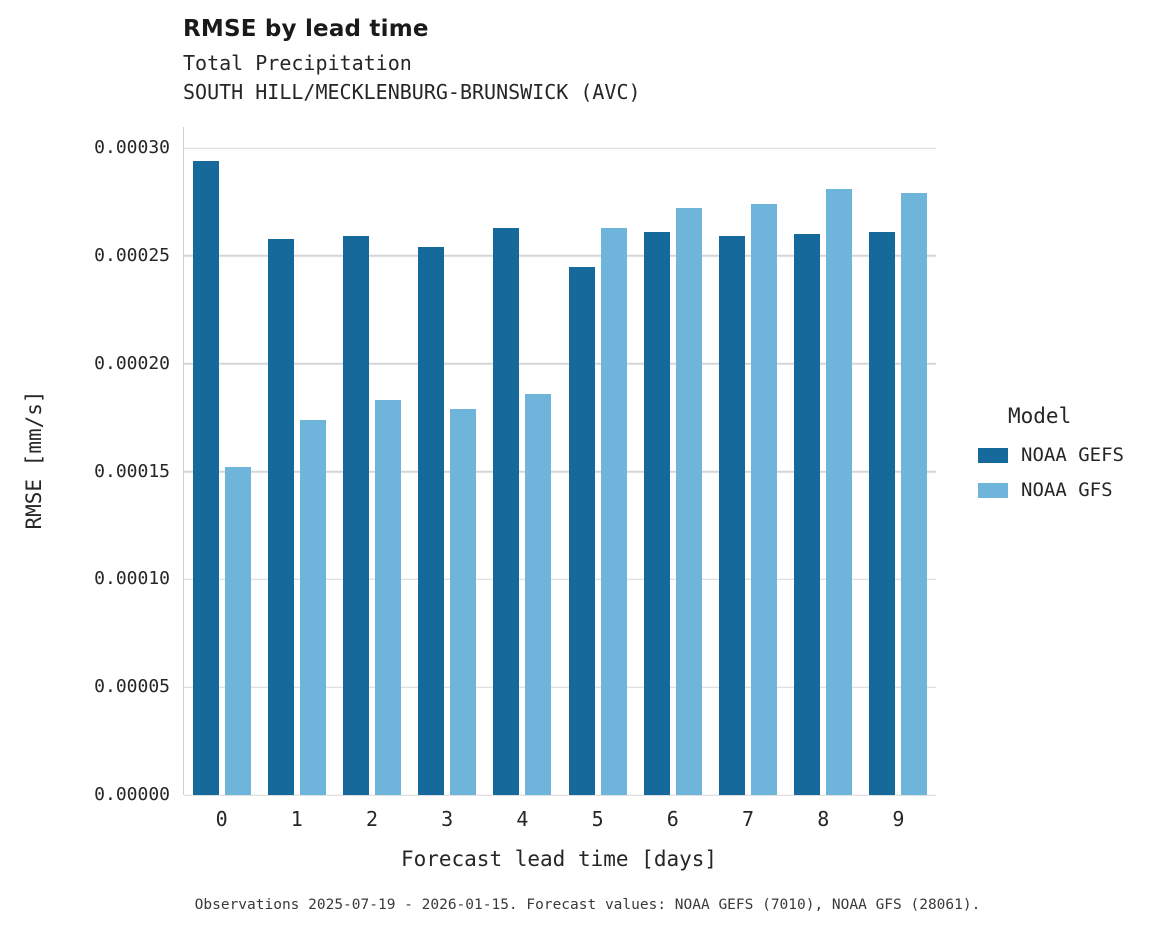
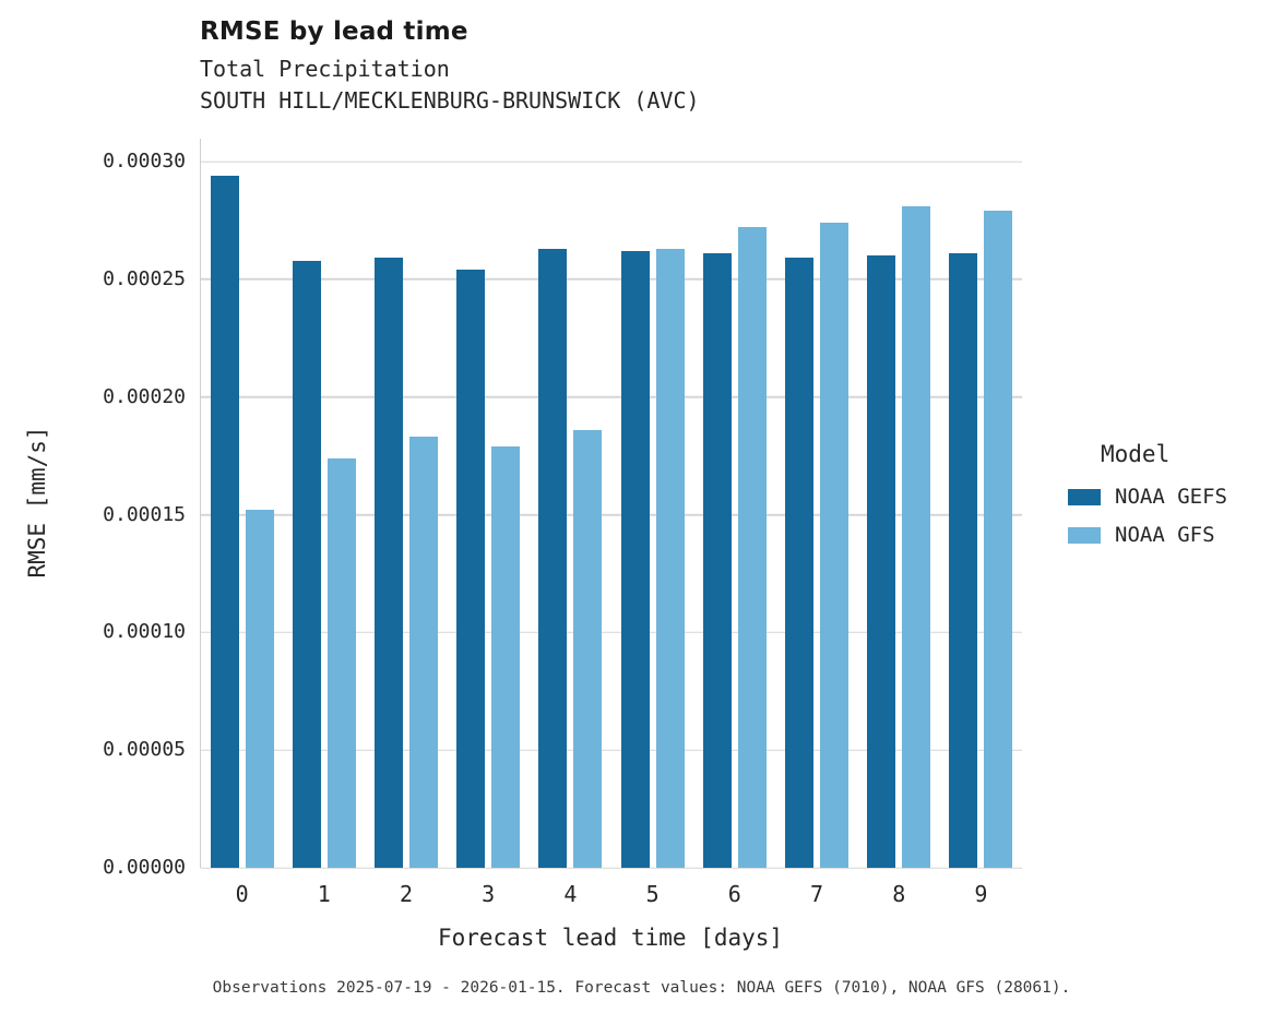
NOAA GEFS/5: 0.000245 -> 0.000262
